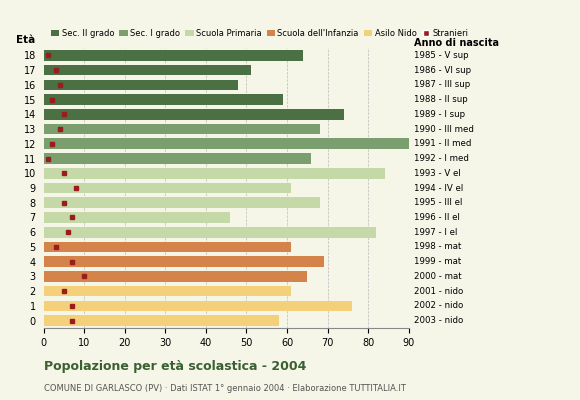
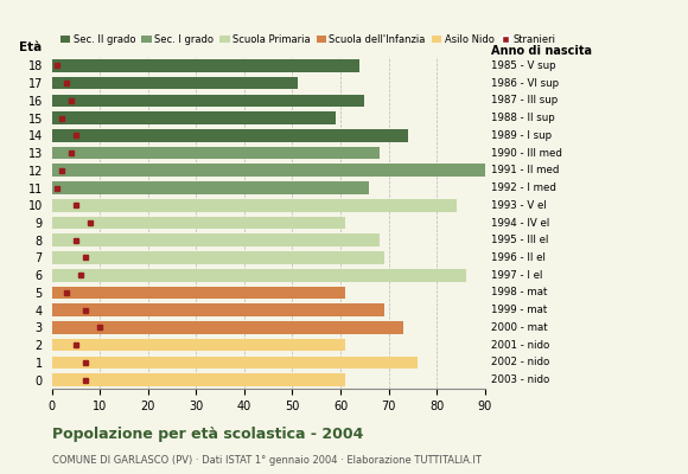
16: 48 -> 65
7: 46 -> 69
6: 82 -> 86
3: 65 -> 73
0: 58 -> 61
